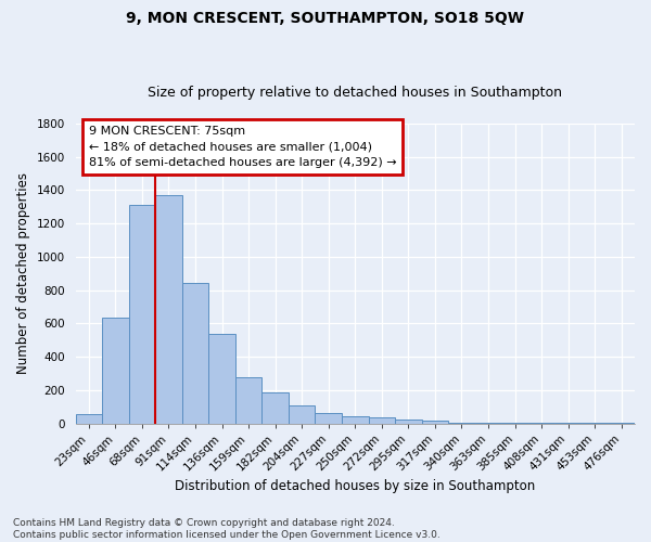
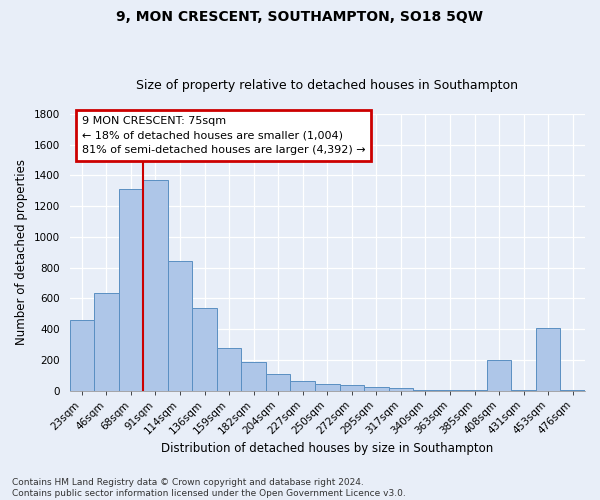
23sqm: 60 -> 460
408sqm: 0 -> 200
453sqm: 0 -> 410
